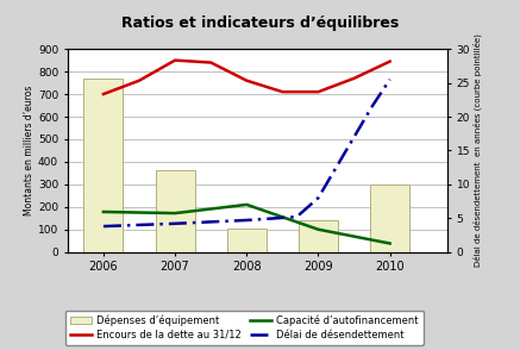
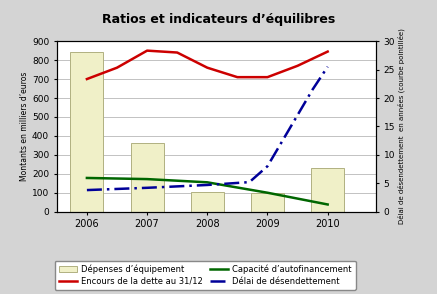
Dépenses d’équipement/2006: 770 -> 840
Capacité d’autofinancement/2008: 210 -> 160
Dépenses d’équipement/2009: 140 -> 100
Dépenses d’équipement/2010: 300 -> 230
